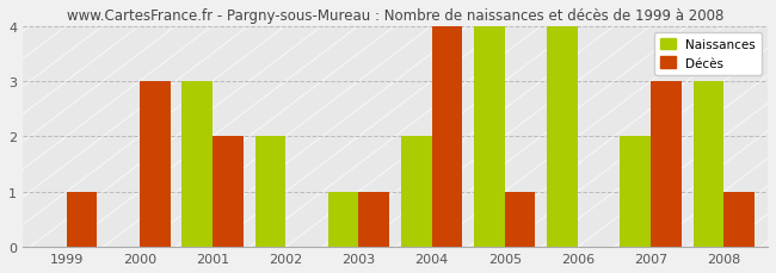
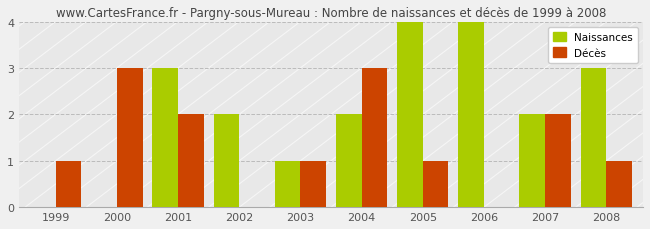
Décès/2004: 4 -> 3
Décès/2007: 3 -> 2
